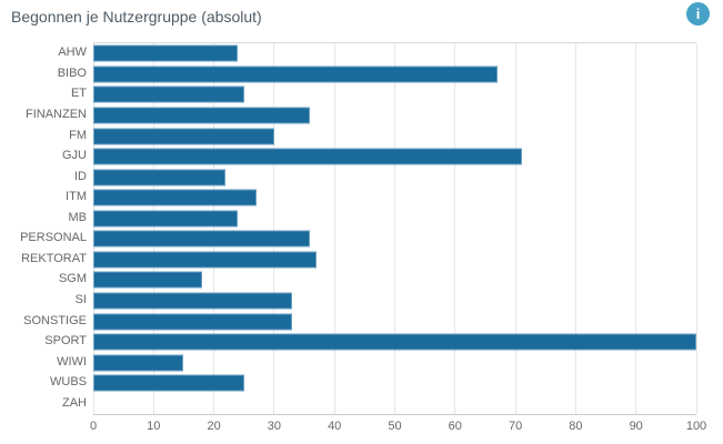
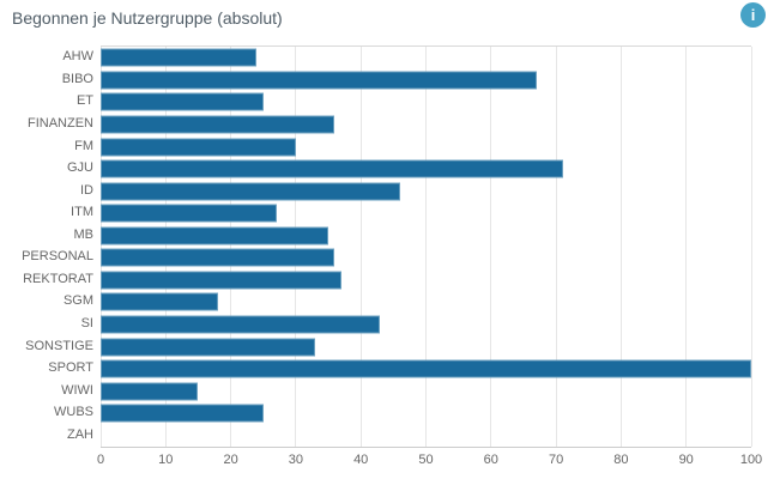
ID: 22 -> 46
MB: 24 -> 35
SI: 33 -> 43
